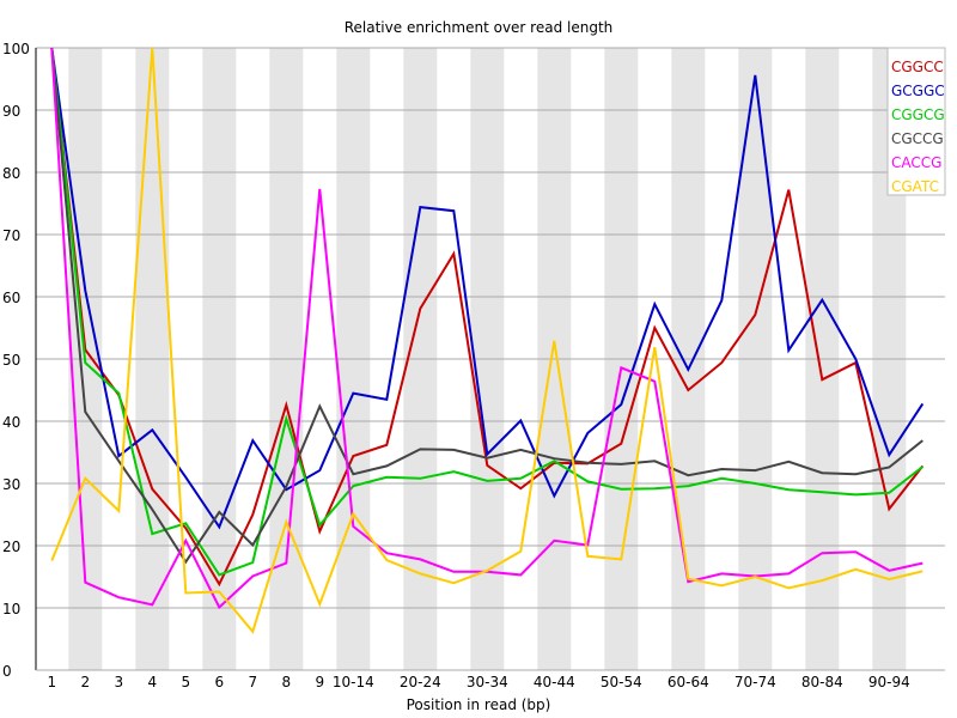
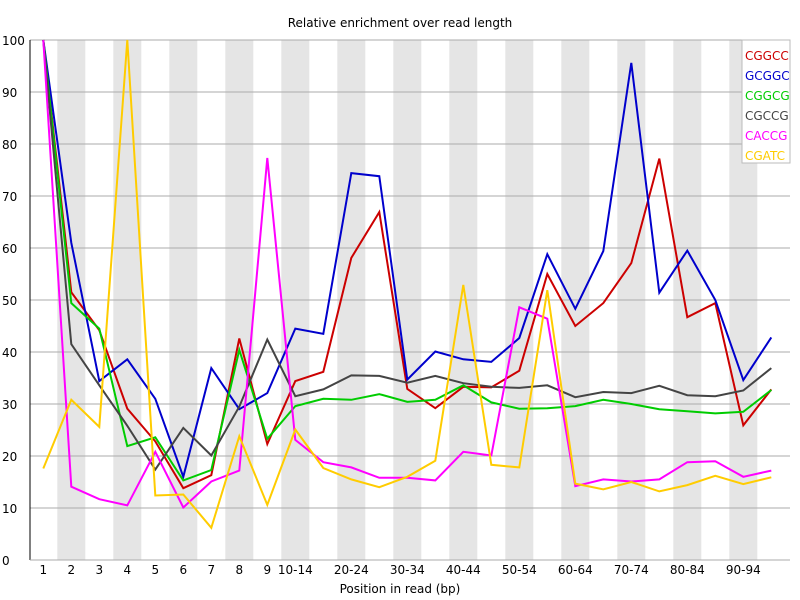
GCGGC/6: 23 -> 16
CGGCC/7: 25 -> 16
GCGGC/40-44: 28 -> 39
